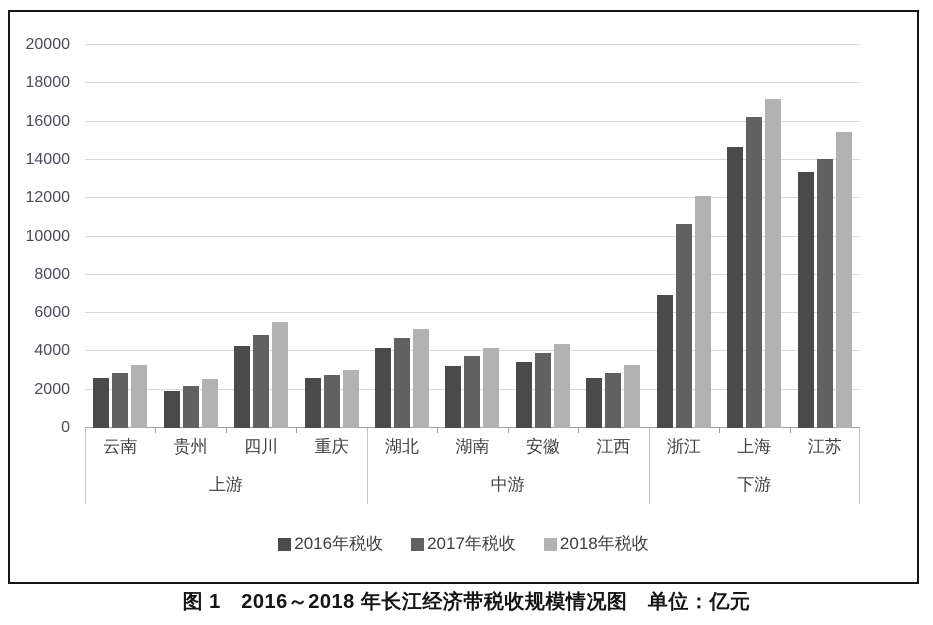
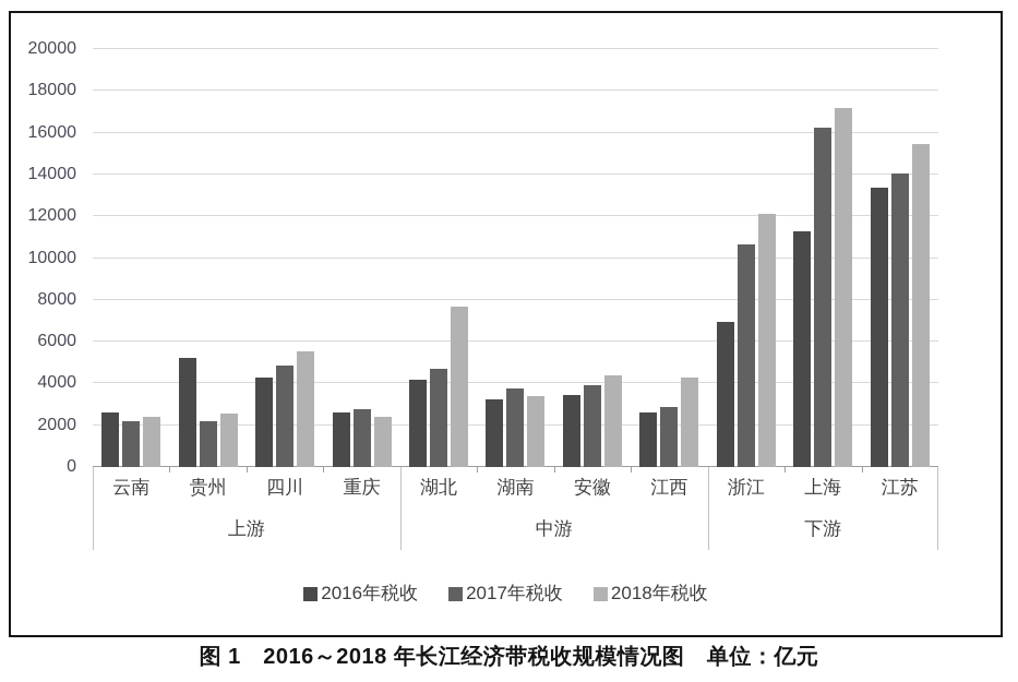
2017年税收/云南: 2800 -> 2200
2018年税收/云南: 3300 -> 2400
2016年税收/贵州: 2000 -> 5200
2018年税收/重庆: 3000 -> 2400
2018年税收/湖北: 5200 -> 7700
2018年税收/湖南: 4200 -> 3400
2018年税收/江西: 3300 -> 4300
2016年税收/上海: 14700 -> 11300
